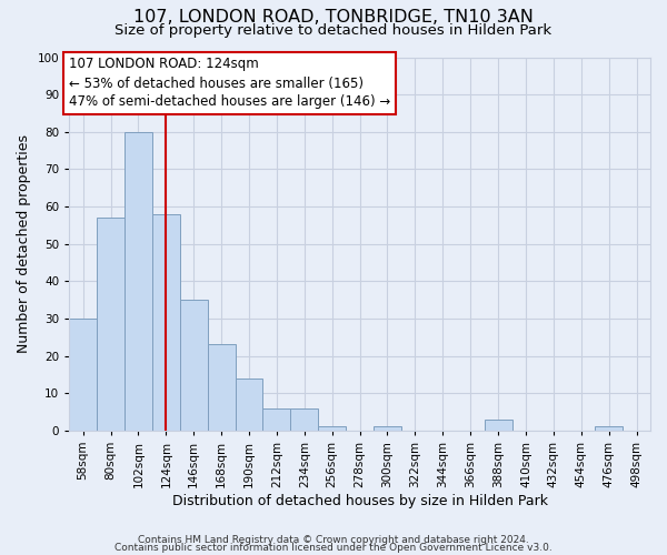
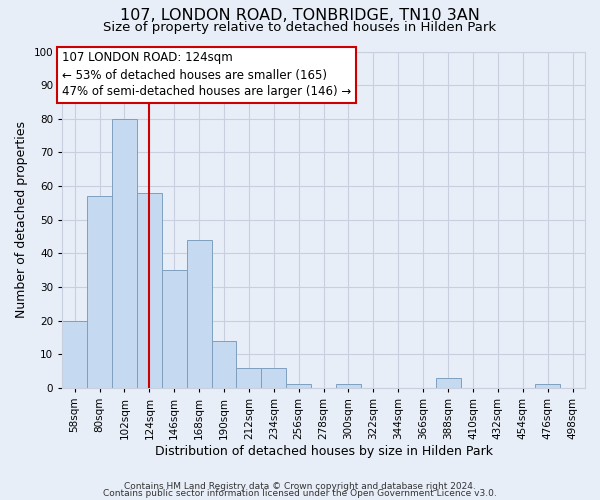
58sqm: 30 -> 20
168sqm: 23 -> 44
